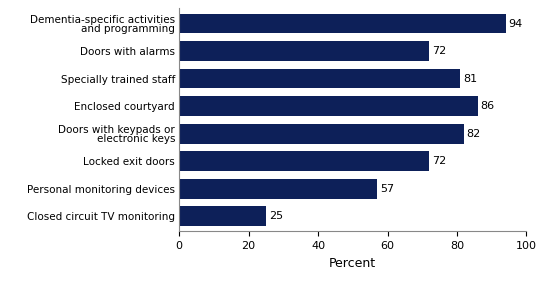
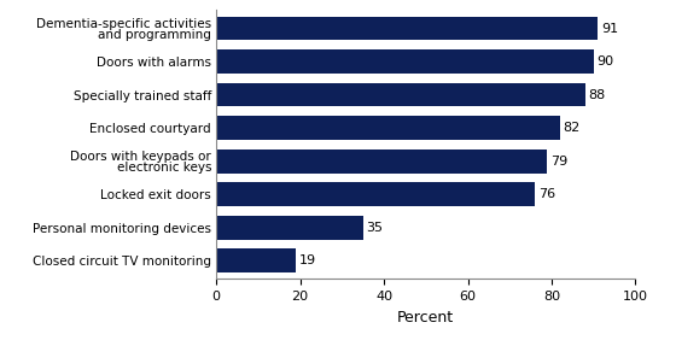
Dementia-specific activities and programming: 94 -> 91
Doors with alarms: 72 -> 90
Specially trained staff: 81 -> 88
Enclosed courtyard: 86 -> 82
Doors with keypads or electronic keys: 82 -> 79
Locked exit doors: 72 -> 76
Personal monitoring devices: 57 -> 35
Closed circuit TV monitoring: 25 -> 19
